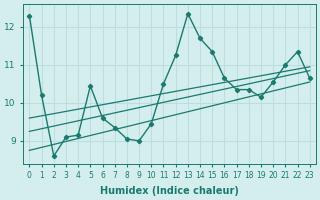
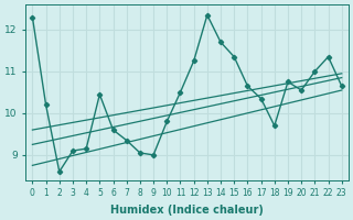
10: 9.45 -> 9.80
18: 10.35 -> 9.70
19: 10.15 -> 10.75
